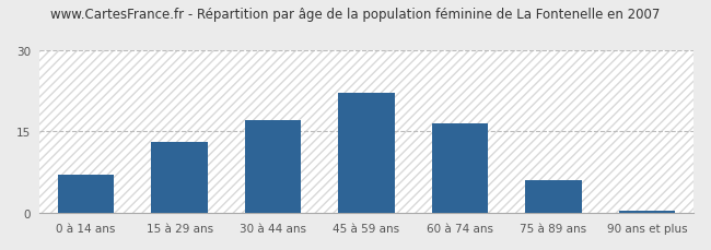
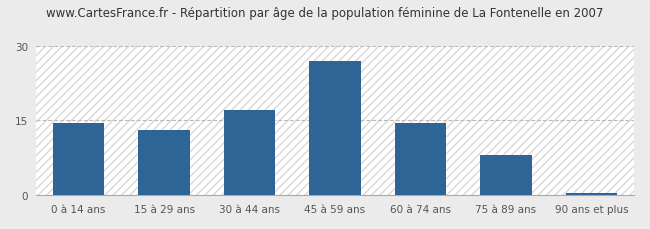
0 à 14 ans: 7.0 -> 14.5
45 à 59 ans: 22.0 -> 27.0
60 à 74 ans: 16.5 -> 14.5
75 à 89 ans: 6.0 -> 8.0
